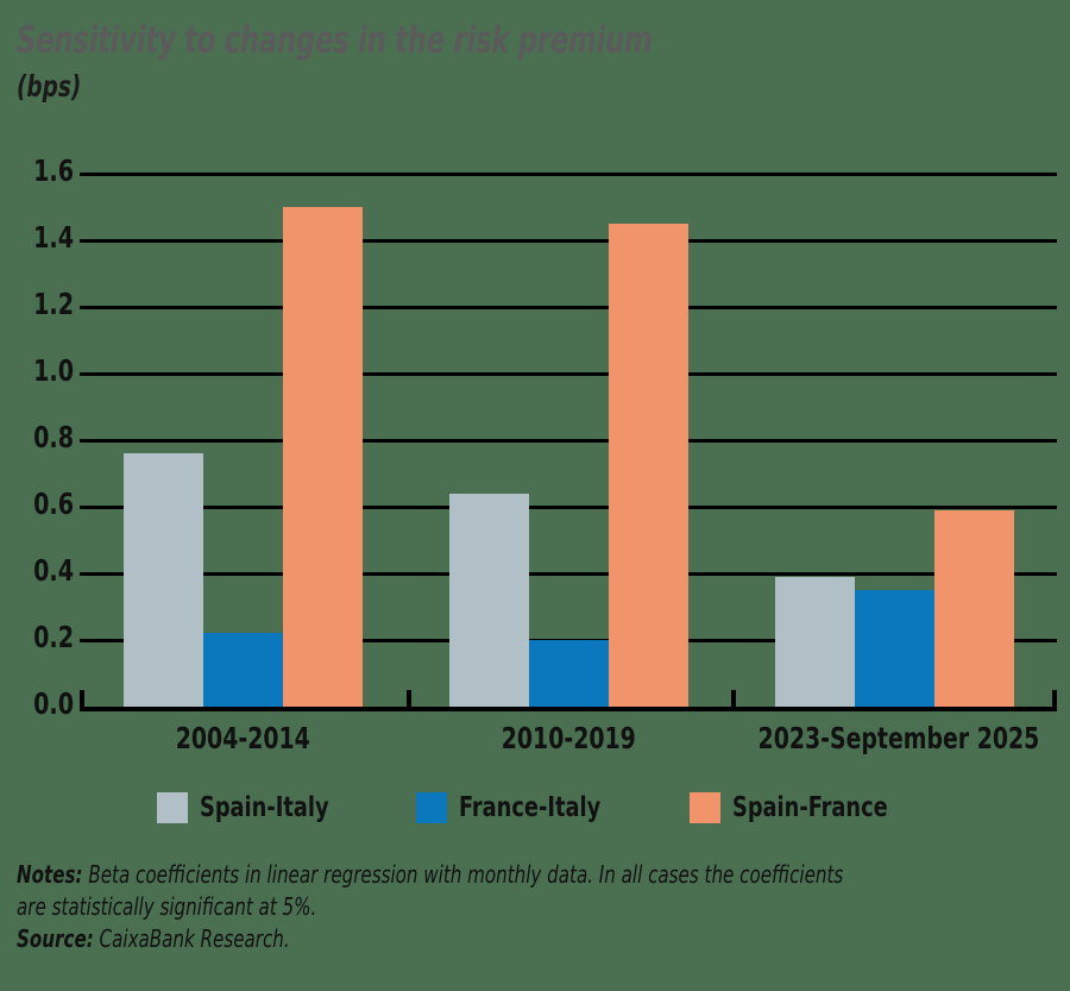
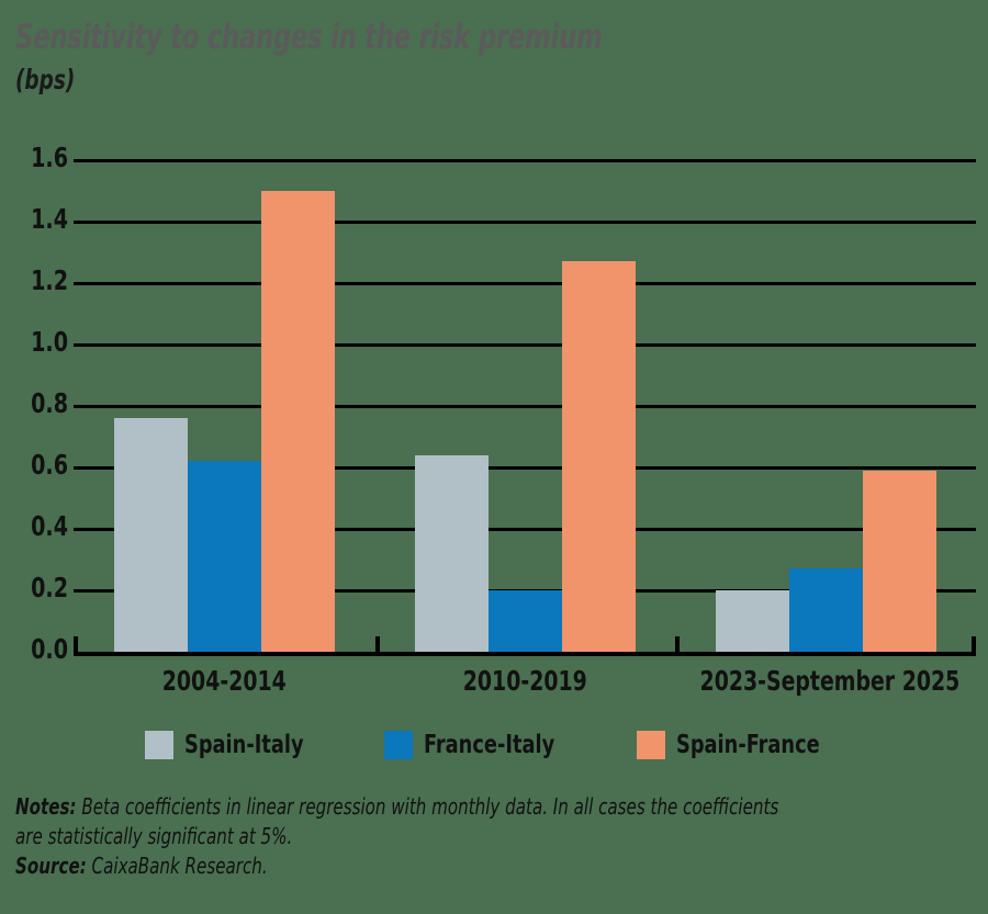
France-Italy/2004-2014: 0.22 -> 0.62
Spain-France/2010-2019: 1.45 -> 1.27
Spain-Italy/2023-September 2025: 0.39 -> 0.20
France-Italy/2023-September 2025: 0.35 -> 0.27
